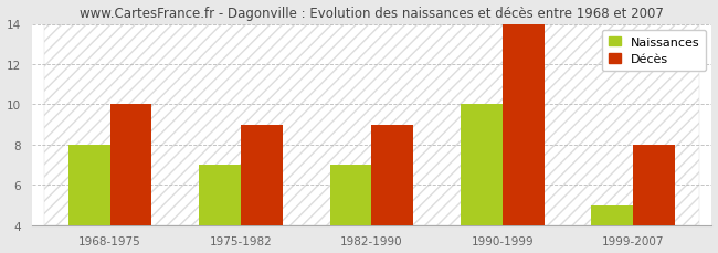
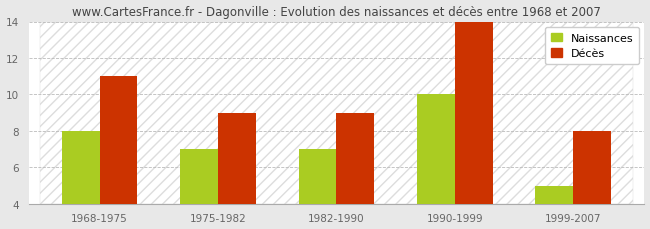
Décès/1968-1975: 10 -> 11
